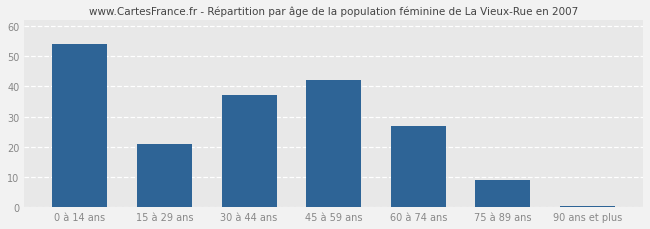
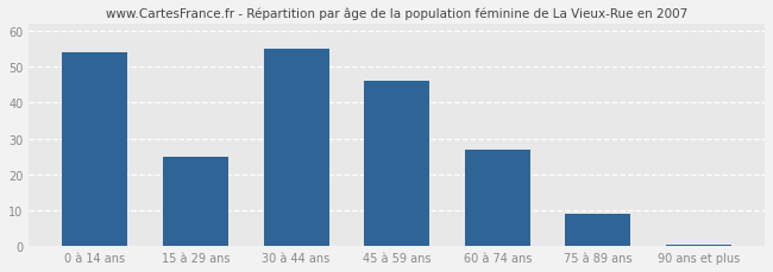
15 à 29 ans: 21.0 -> 25.0
30 à 44 ans: 37.0 -> 55.0
45 à 59 ans: 42.0 -> 46.0
